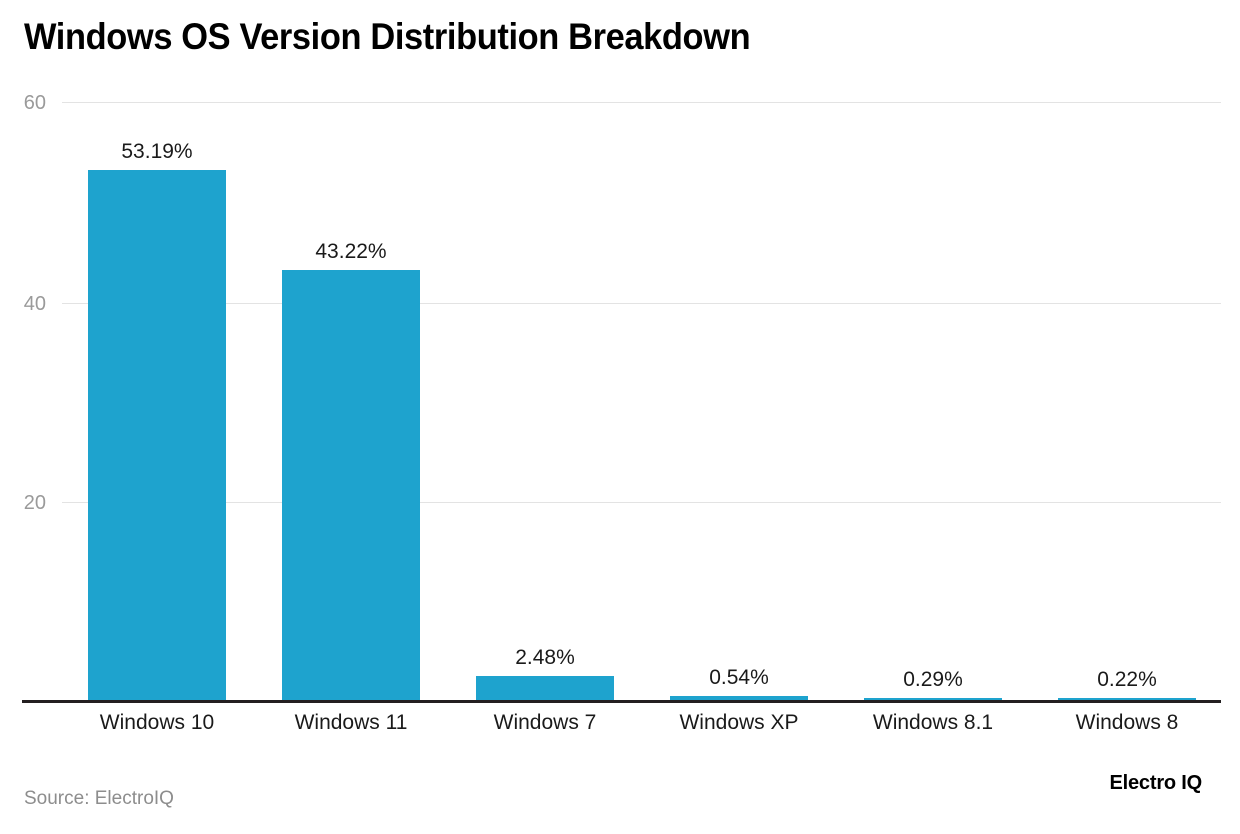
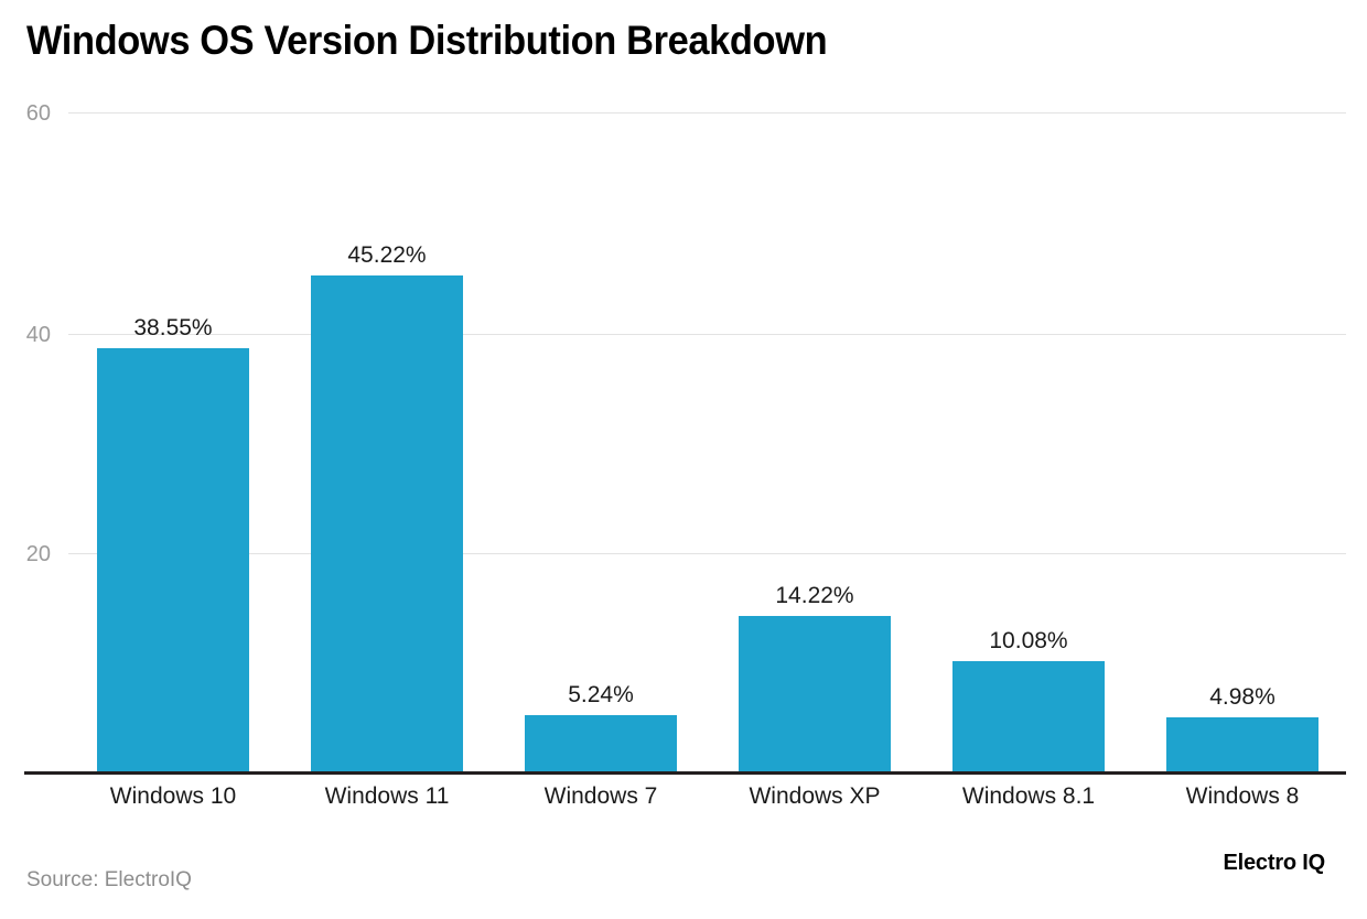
Windows 10: 53.19% -> 38.55%
Windows 11: 43.22% -> 45.22%
Windows 7: 2.48% -> 5.24%
Windows XP: 0.54% -> 14.22%
Windows 8.1: 0.29% -> 10.08%
Windows 8: 0.22% -> 4.98%
